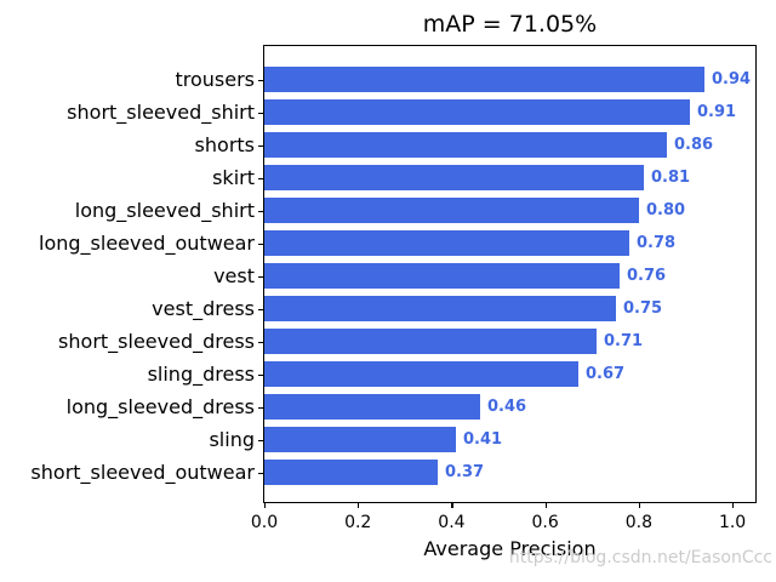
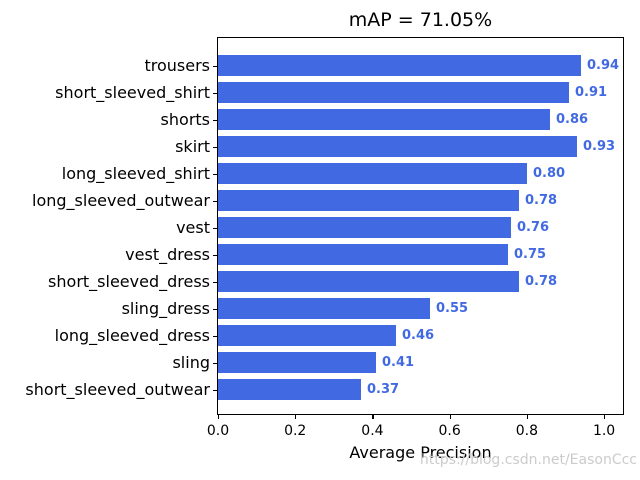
skirt: 0.81 -> 0.93
short_sleeved_dress: 0.71 -> 0.78
sling_dress: 0.67 -> 0.55
